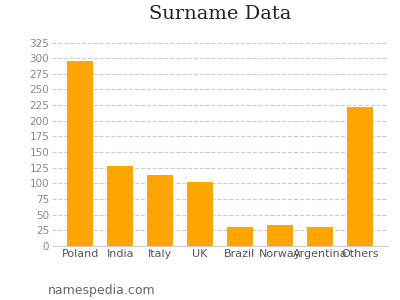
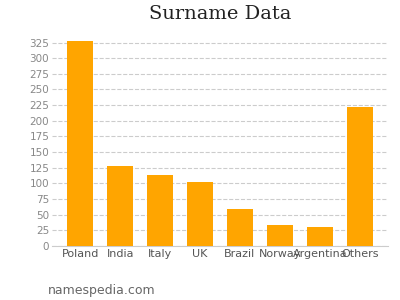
Poland: 296 -> 327
Brazil: 30 -> 59
